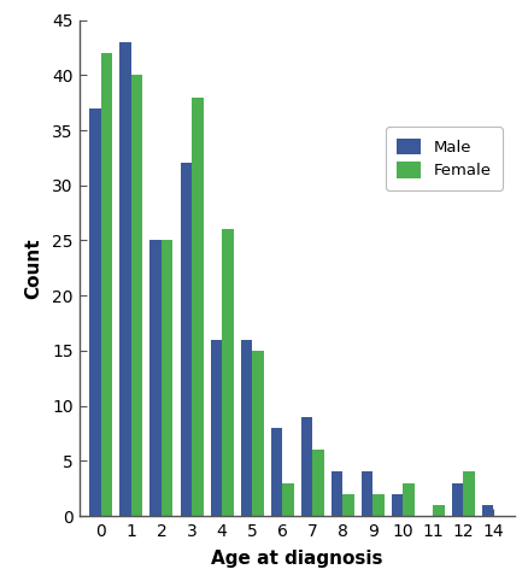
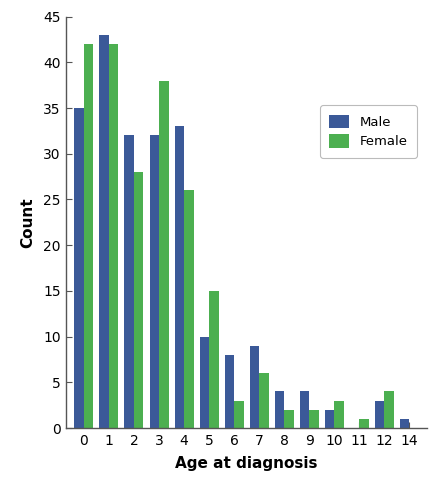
Male/0: 37 -> 35
Female/1: 40 -> 42
Male/2: 25 -> 32
Female/2: 25 -> 28
Male/4: 16 -> 33
Male/5: 16 -> 10
